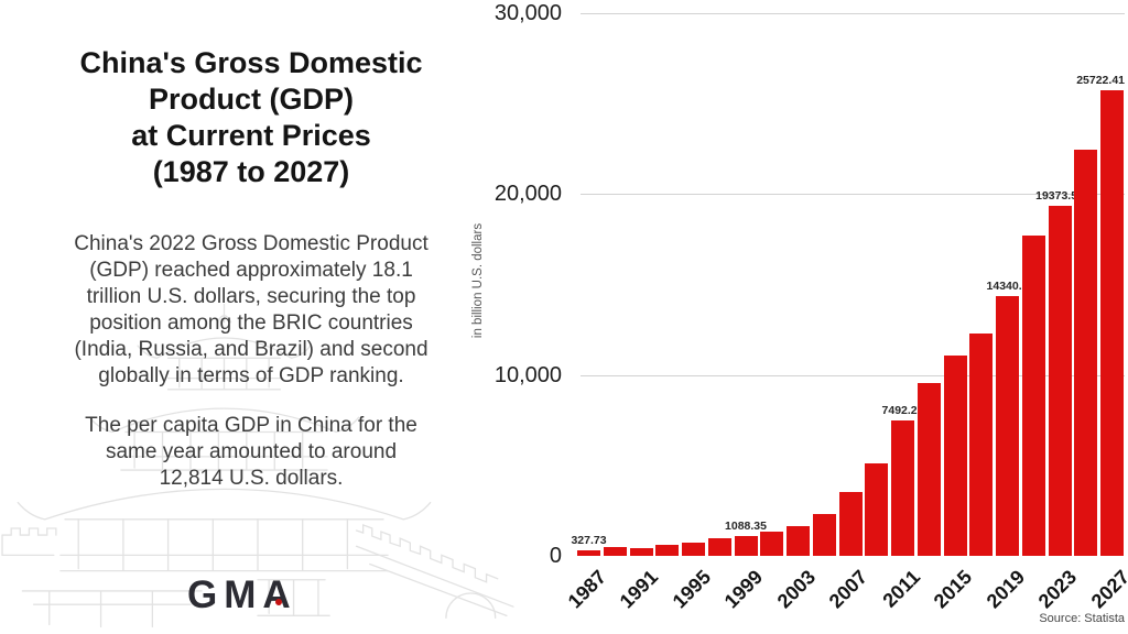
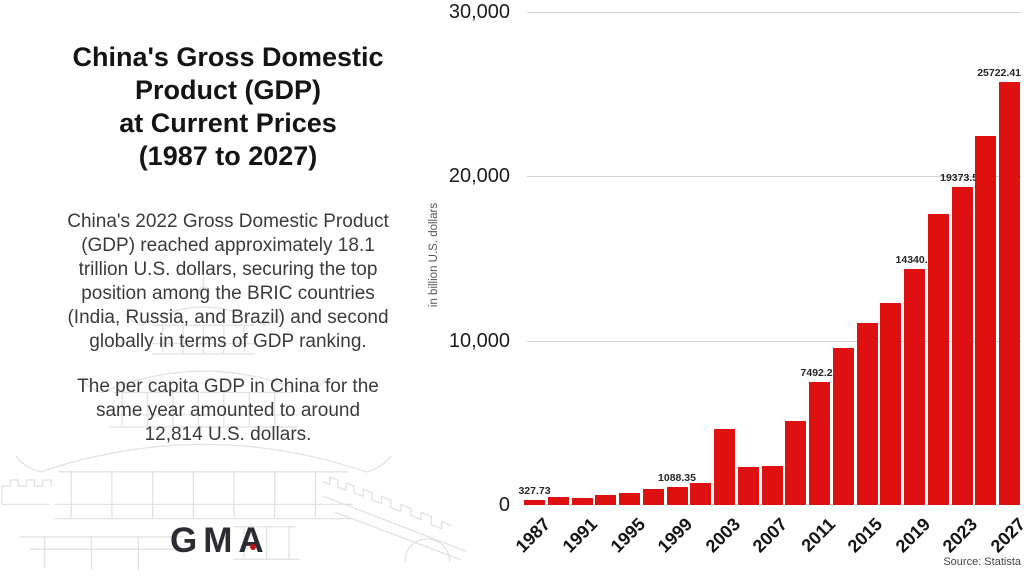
2003: 1700 -> 4600
2007: 3600 -> 2400
